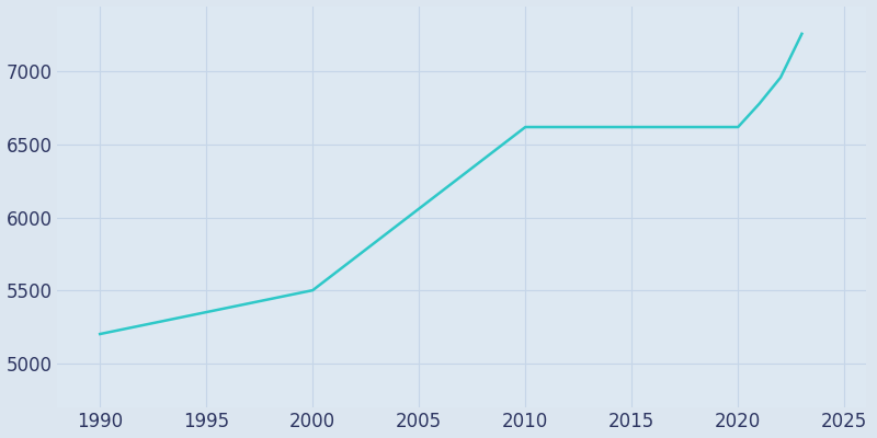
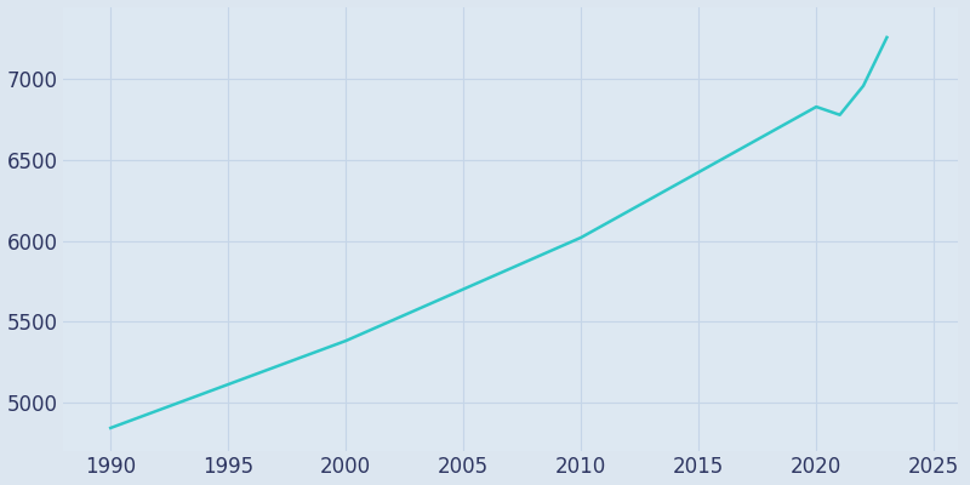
1990: 5200 -> 4840
2000: 5500 -> 5380
2010: 6620 -> 6020
2020: 6620 -> 6830
